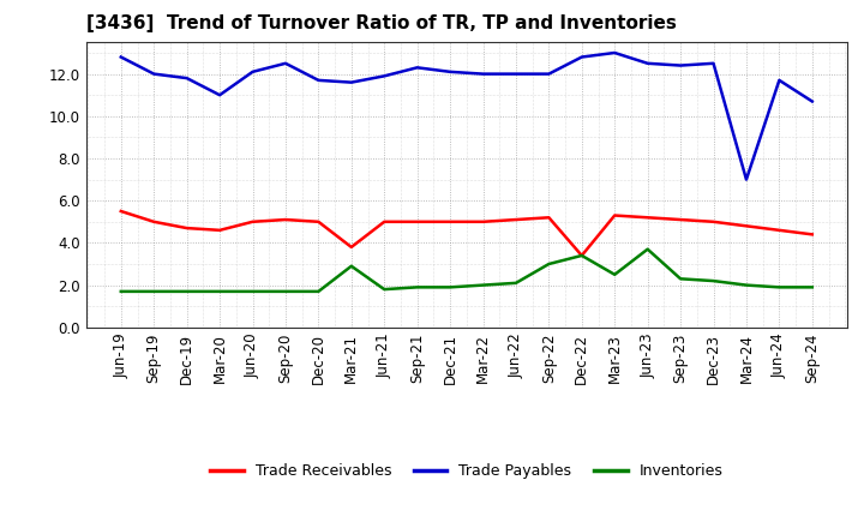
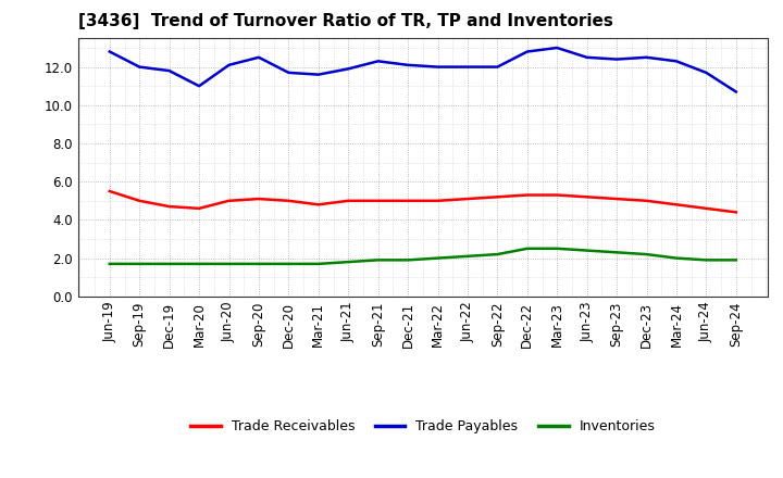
Trade Receivables/Mar-21: 3.8 -> 4.8
Inventories/Mar-21: 2.9 -> 1.7
Inventories/Sep-22: 3.0 -> 2.2
Trade Receivables/Dec-22: 3.4 -> 5.3
Inventories/Dec-22: 3.4 -> 2.5
Inventories/Jun-23: 3.7 -> 2.4
Trade Payables/Mar-24: 7.0 -> 12.3
